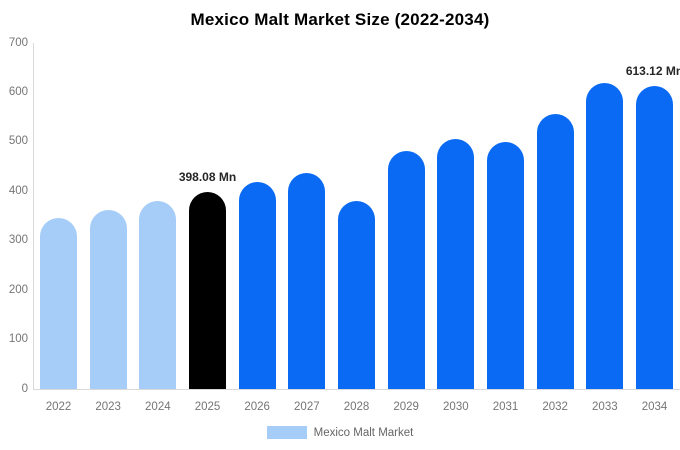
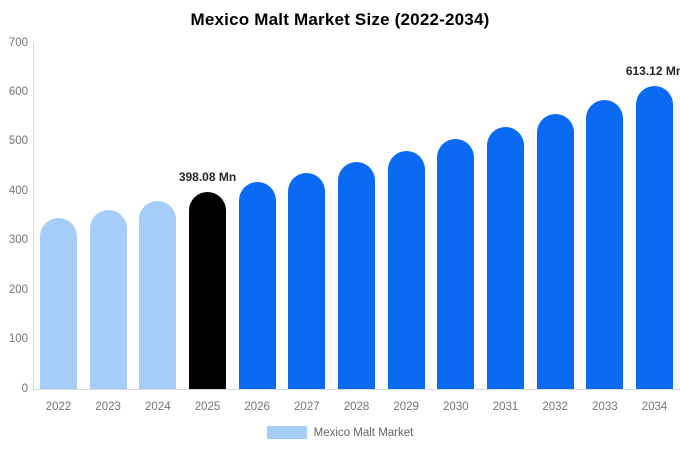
2028: 380 -> 460
2031: 500 -> 530
2033: 620 -> 580
